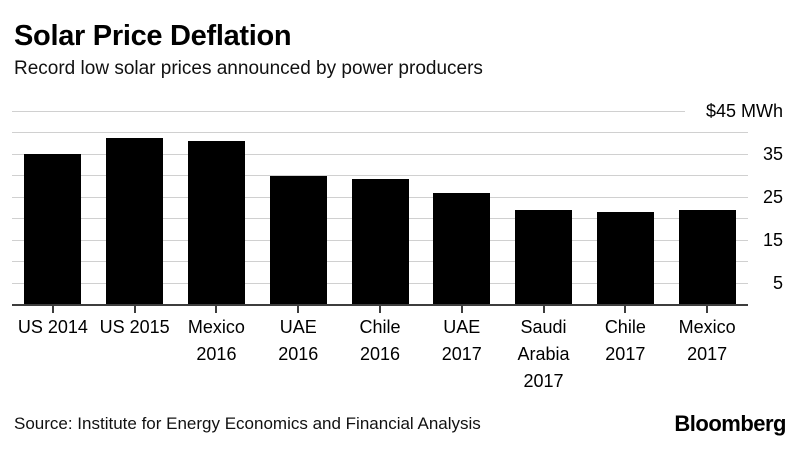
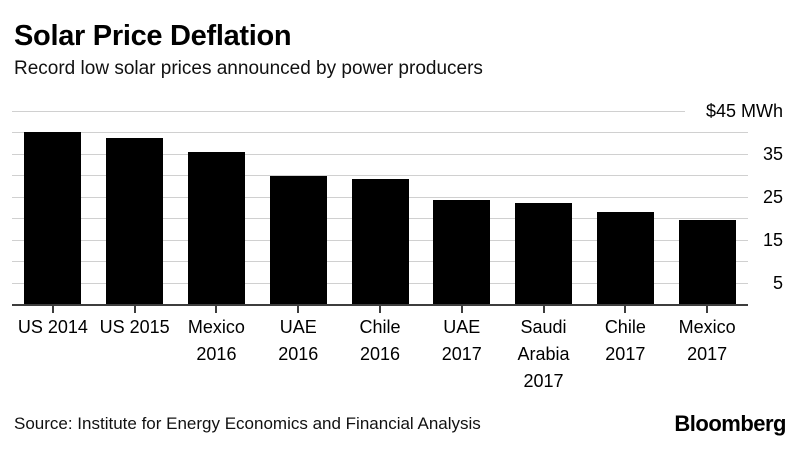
US 2014: 35 -> 40
Mexico 2016: 38 -> 36
UAE 2017: 26 -> 24
Saudi Arabia 2017: 22 -> 24
Mexico 2017: 22 -> 20
